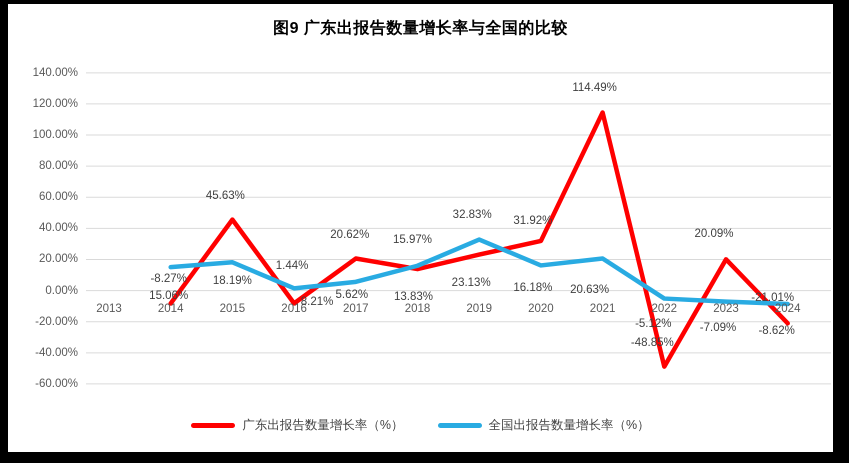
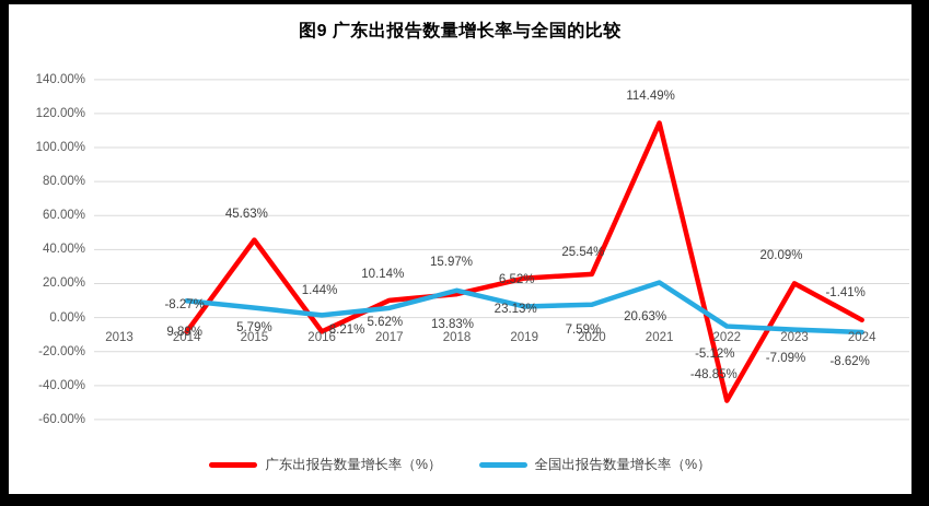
全国出报告数量增长率（%）/2014: 15.06% -> 9.89%
全国出报告数量增长率（%）/2015: 18.19% -> 5.79%
广东出报告数量增长率（%）/2017: 20.62% -> 10.14%
全国出报告数量增长率（%）/2019: 32.83% -> 6.52%
广东出报告数量增长率（%）/2020: 31.92% -> 25.54%
全国出报告数量增长率（%）/2020: 16.18% -> 7.59%
广东出报告数量增长率（%）/2024: -21.01% -> -1.41%
